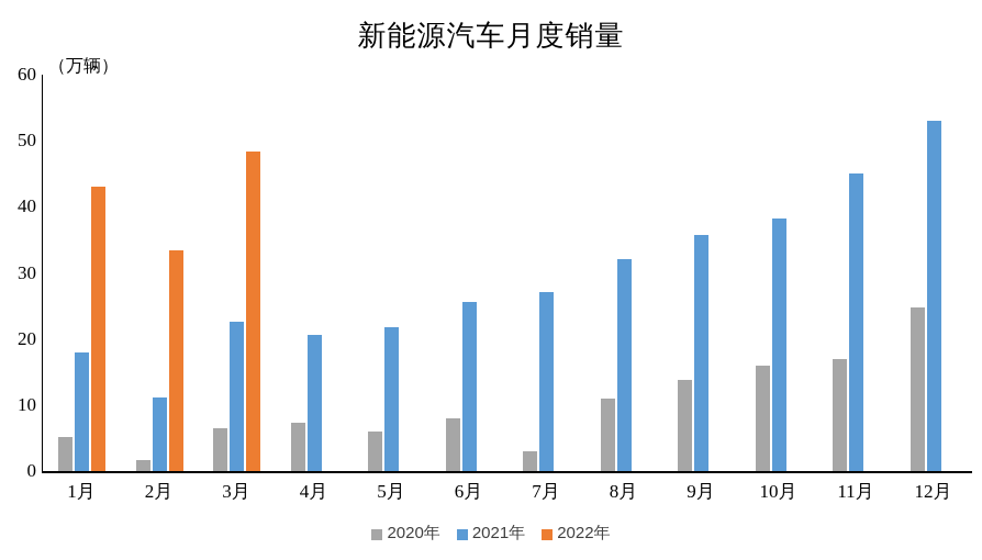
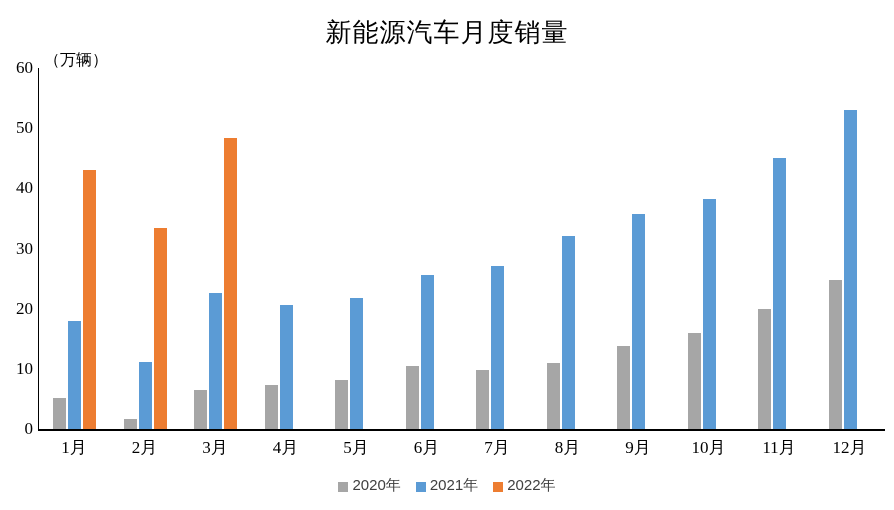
2020年/5月: 6 -> 8
2020年/6月: 8 -> 10
2020年/7月: 3 -> 10
2020年/11月: 17 -> 20
